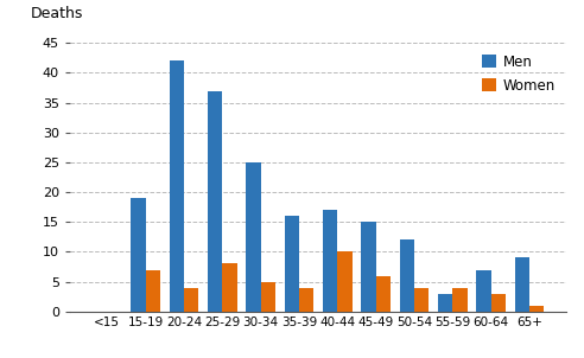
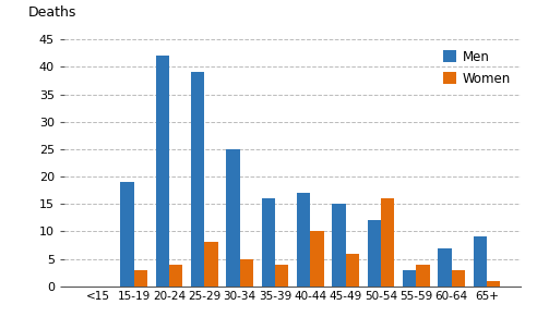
Women/15-19: 7 -> 3
Men/25-29: 37 -> 39
Women/50-54: 4 -> 16
